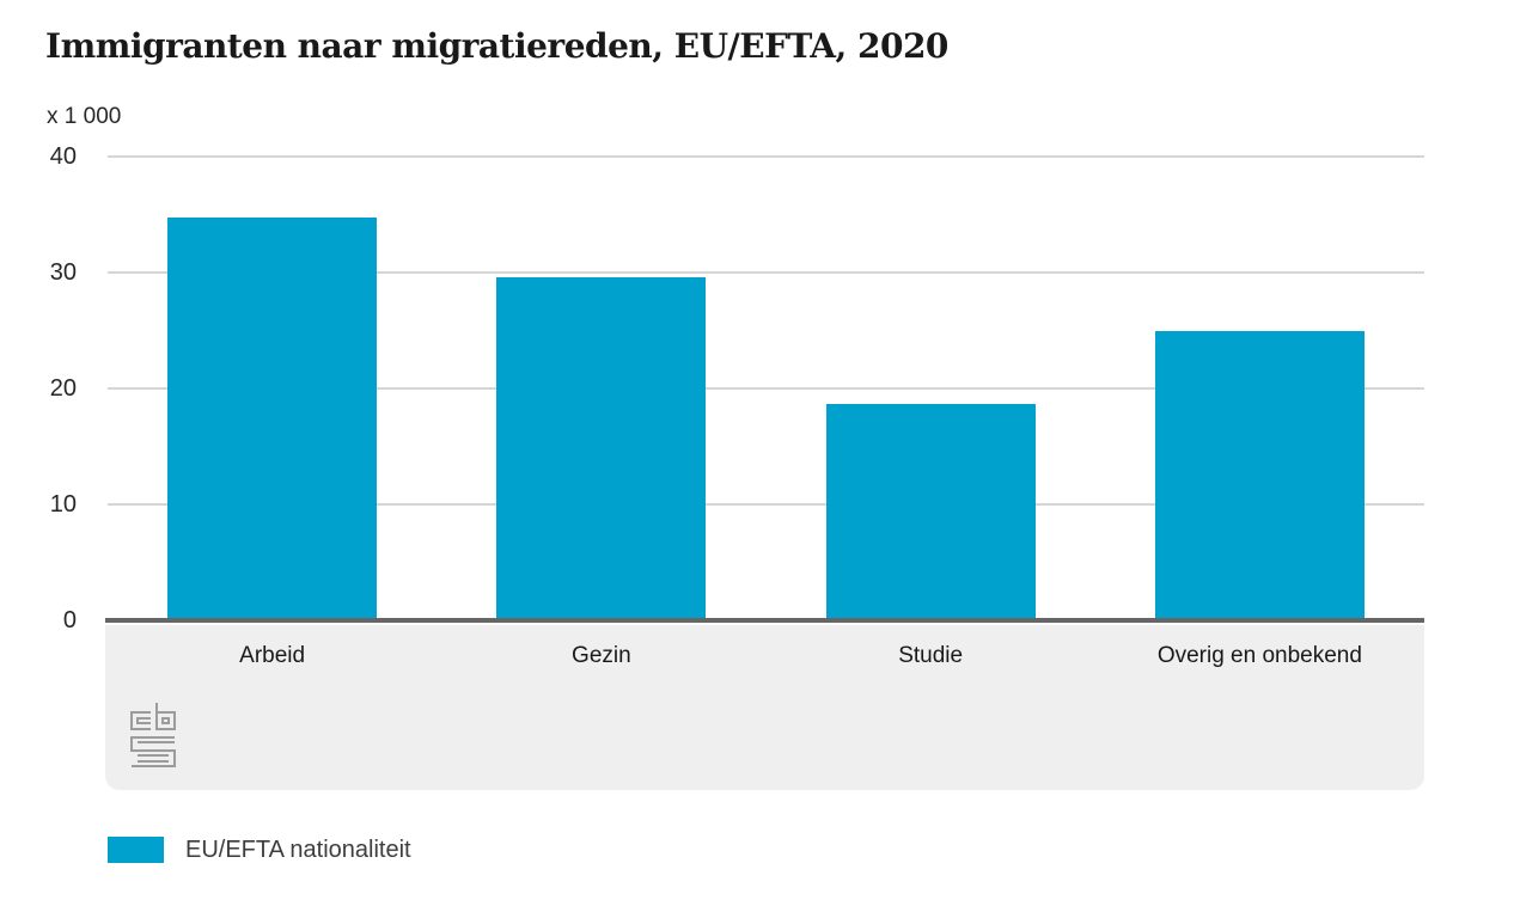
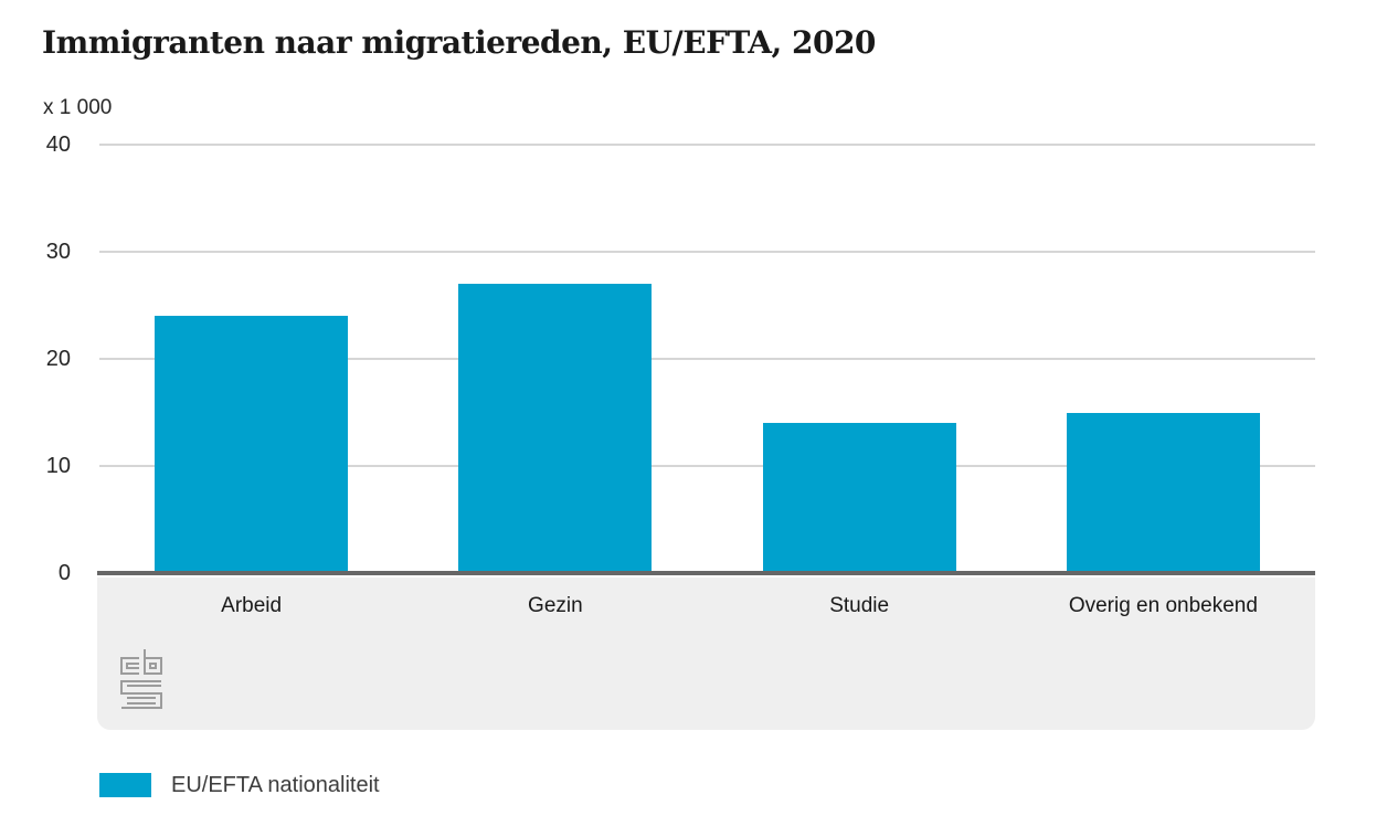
Arbeid: 35 -> 24
Gezin: 30 -> 27
Studie: 19 -> 14
Overig en onbekend: 25 -> 15
